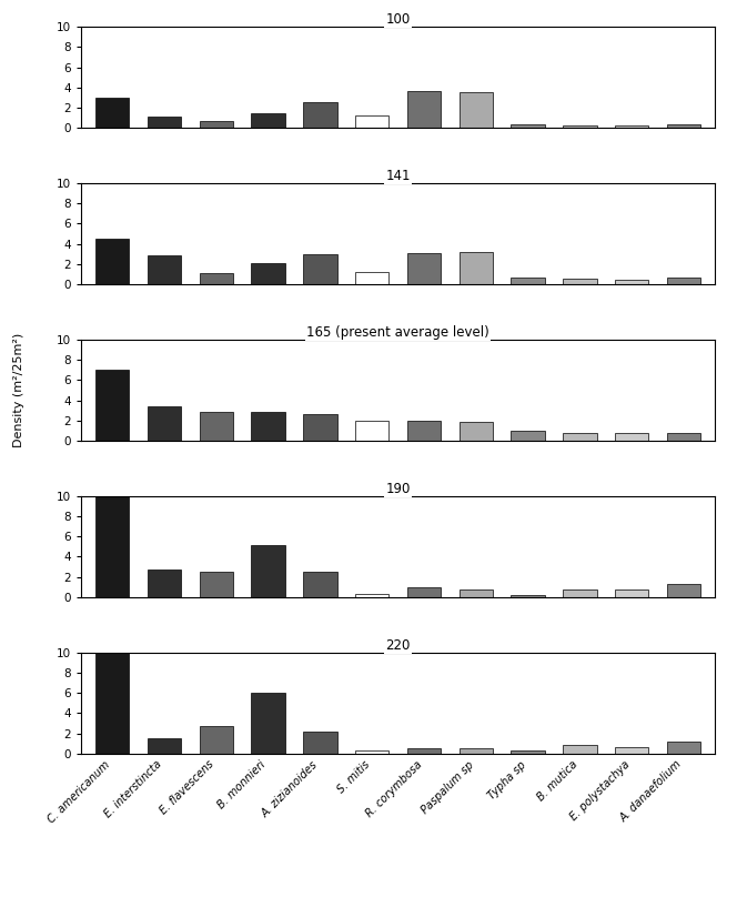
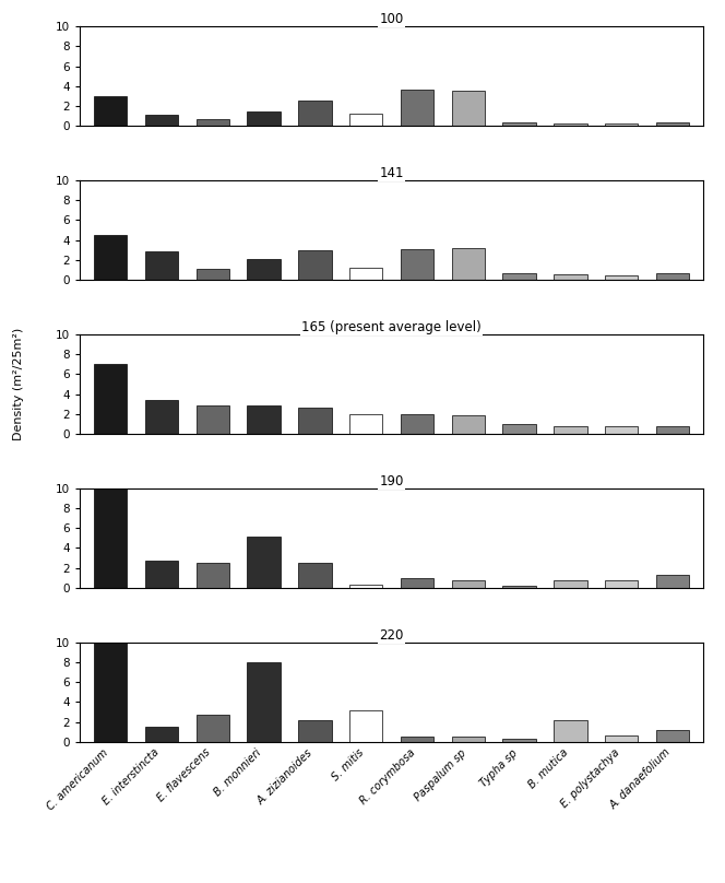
220/B. monnieri: 6.0 -> 8.0
220/S. mitis: 0.3 -> 3.2
220/B. mutica: 0.8 -> 2.2
